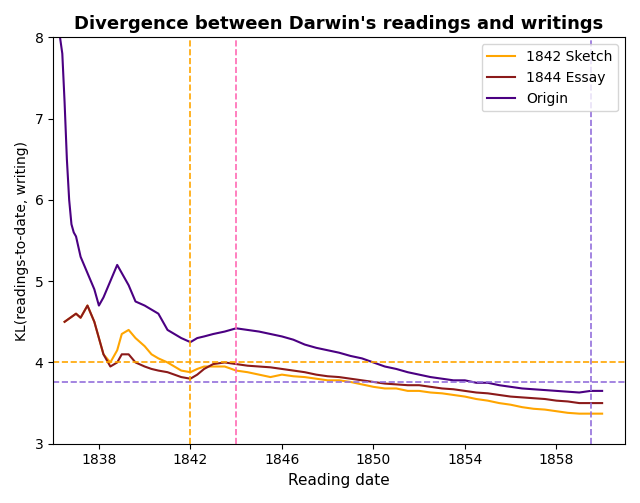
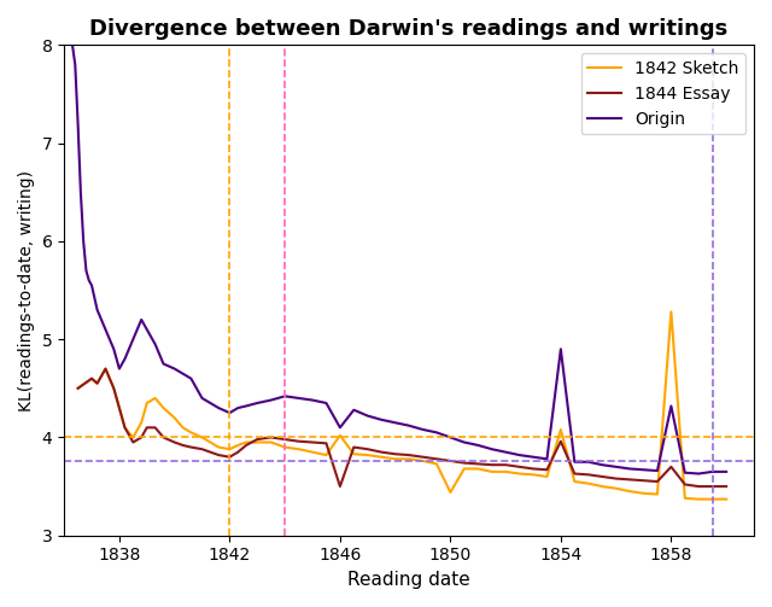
1842 Sketch/1846: 3.85 -> 4.02
1844 Essay/1846: 3.92 -> 3.50
Origin/1846: 4.32 -> 4.10
1842 Sketch/1850: 3.70 -> 3.44
1842 Sketch/1854: 3.58 -> 4.08
1844 Essay/1854: 3.65 -> 3.96
Origin/1854: 3.78 -> 4.90
1842 Sketch/1858: 3.40 -> 5.28
1844 Essay/1858: 3.53 -> 3.70
Origin/1858: 3.65 -> 4.32
